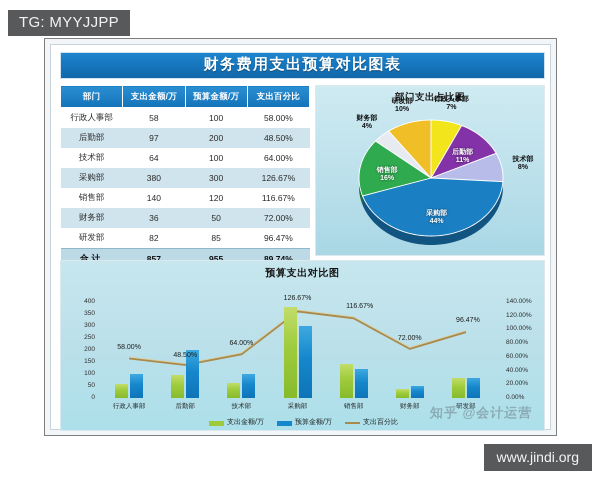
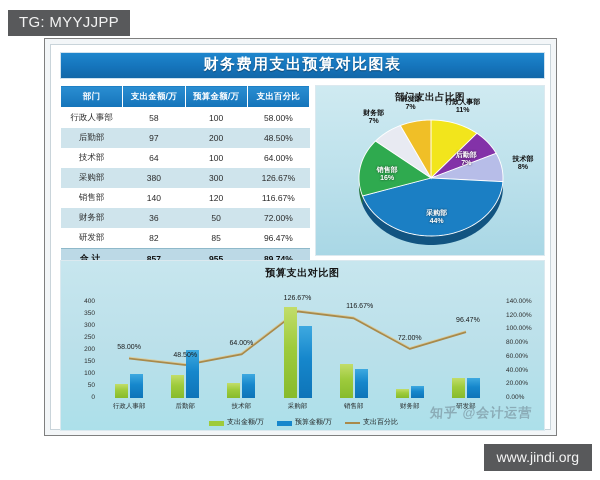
部门支出占比图/行政人事部: 7% -> 11%
部门支出占比图/后勤部: 11% -> 7%
部门支出占比图/财务部: 4% -> 7%
部门支出占比图/研发部: 10% -> 7%
